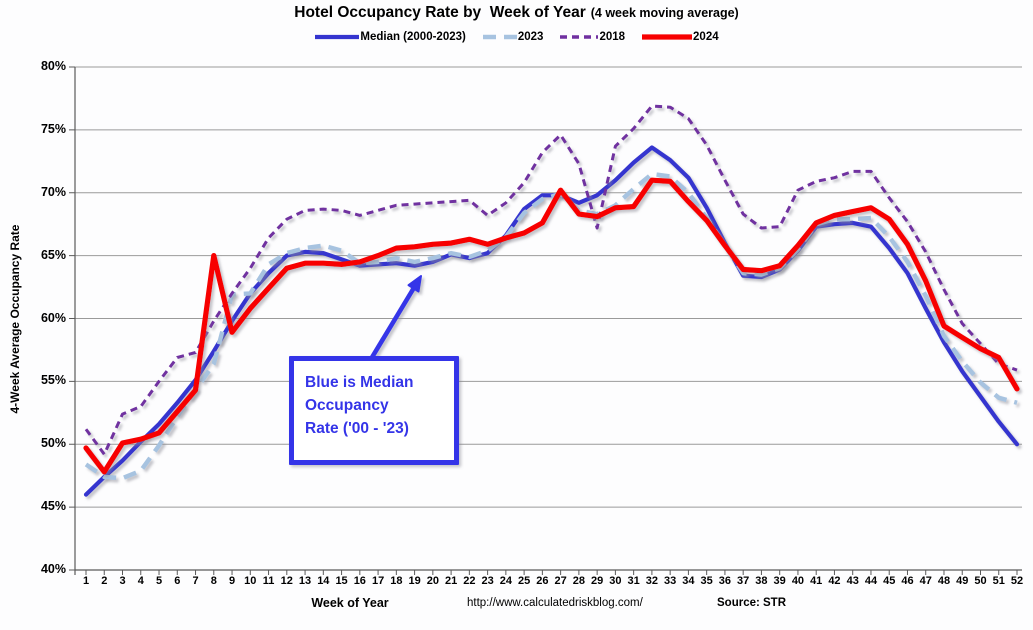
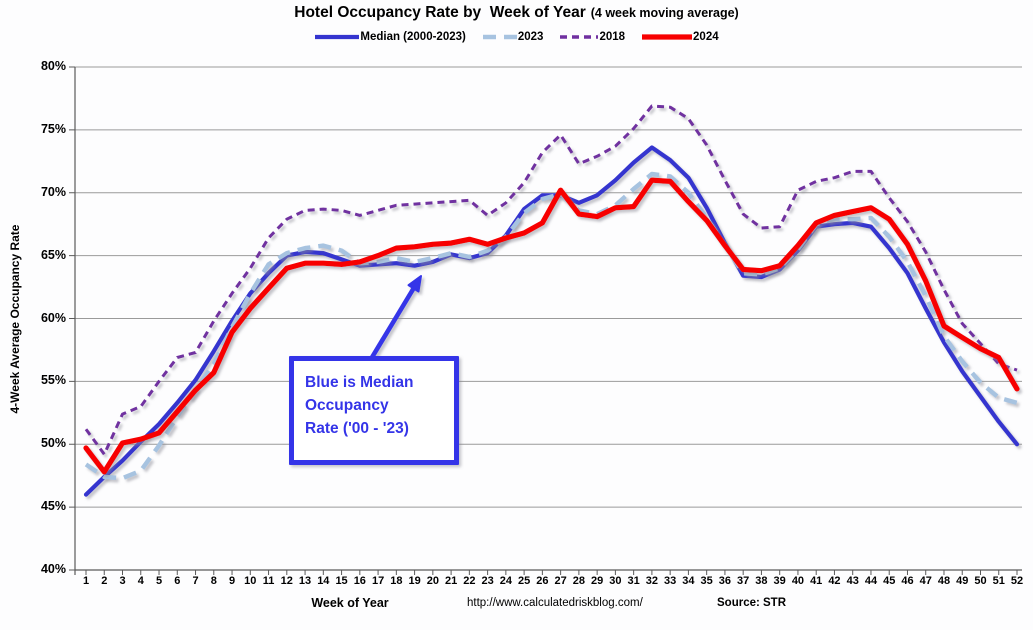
2024/8: 65.0% -> 55.7%
2023/9: 61.9% -> 59.3%
2018/29: 67.2% -> 72.9%
